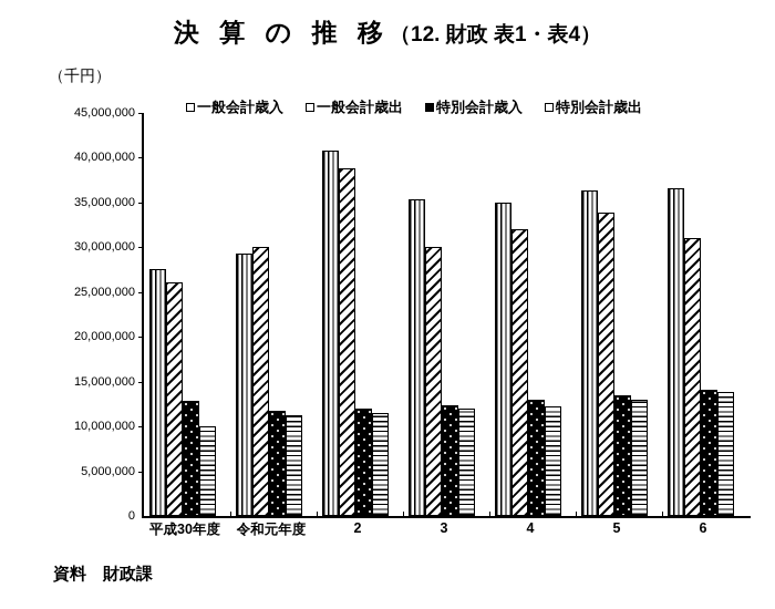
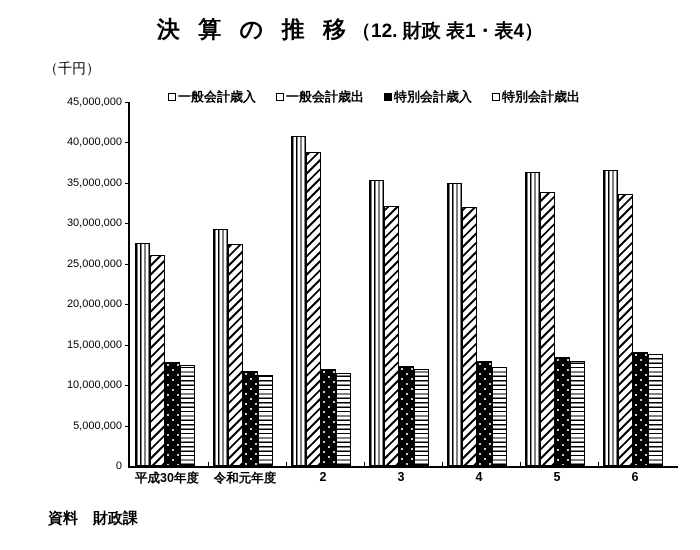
特別会計歳出/平成30年度: 10000000 -> 12000000
一般会計歳出/令和元年度: 30000000 -> 28000000
一般会計歳出/3: 30000000 -> 32000000
一般会計歳出/6: 31000000 -> 34000000
